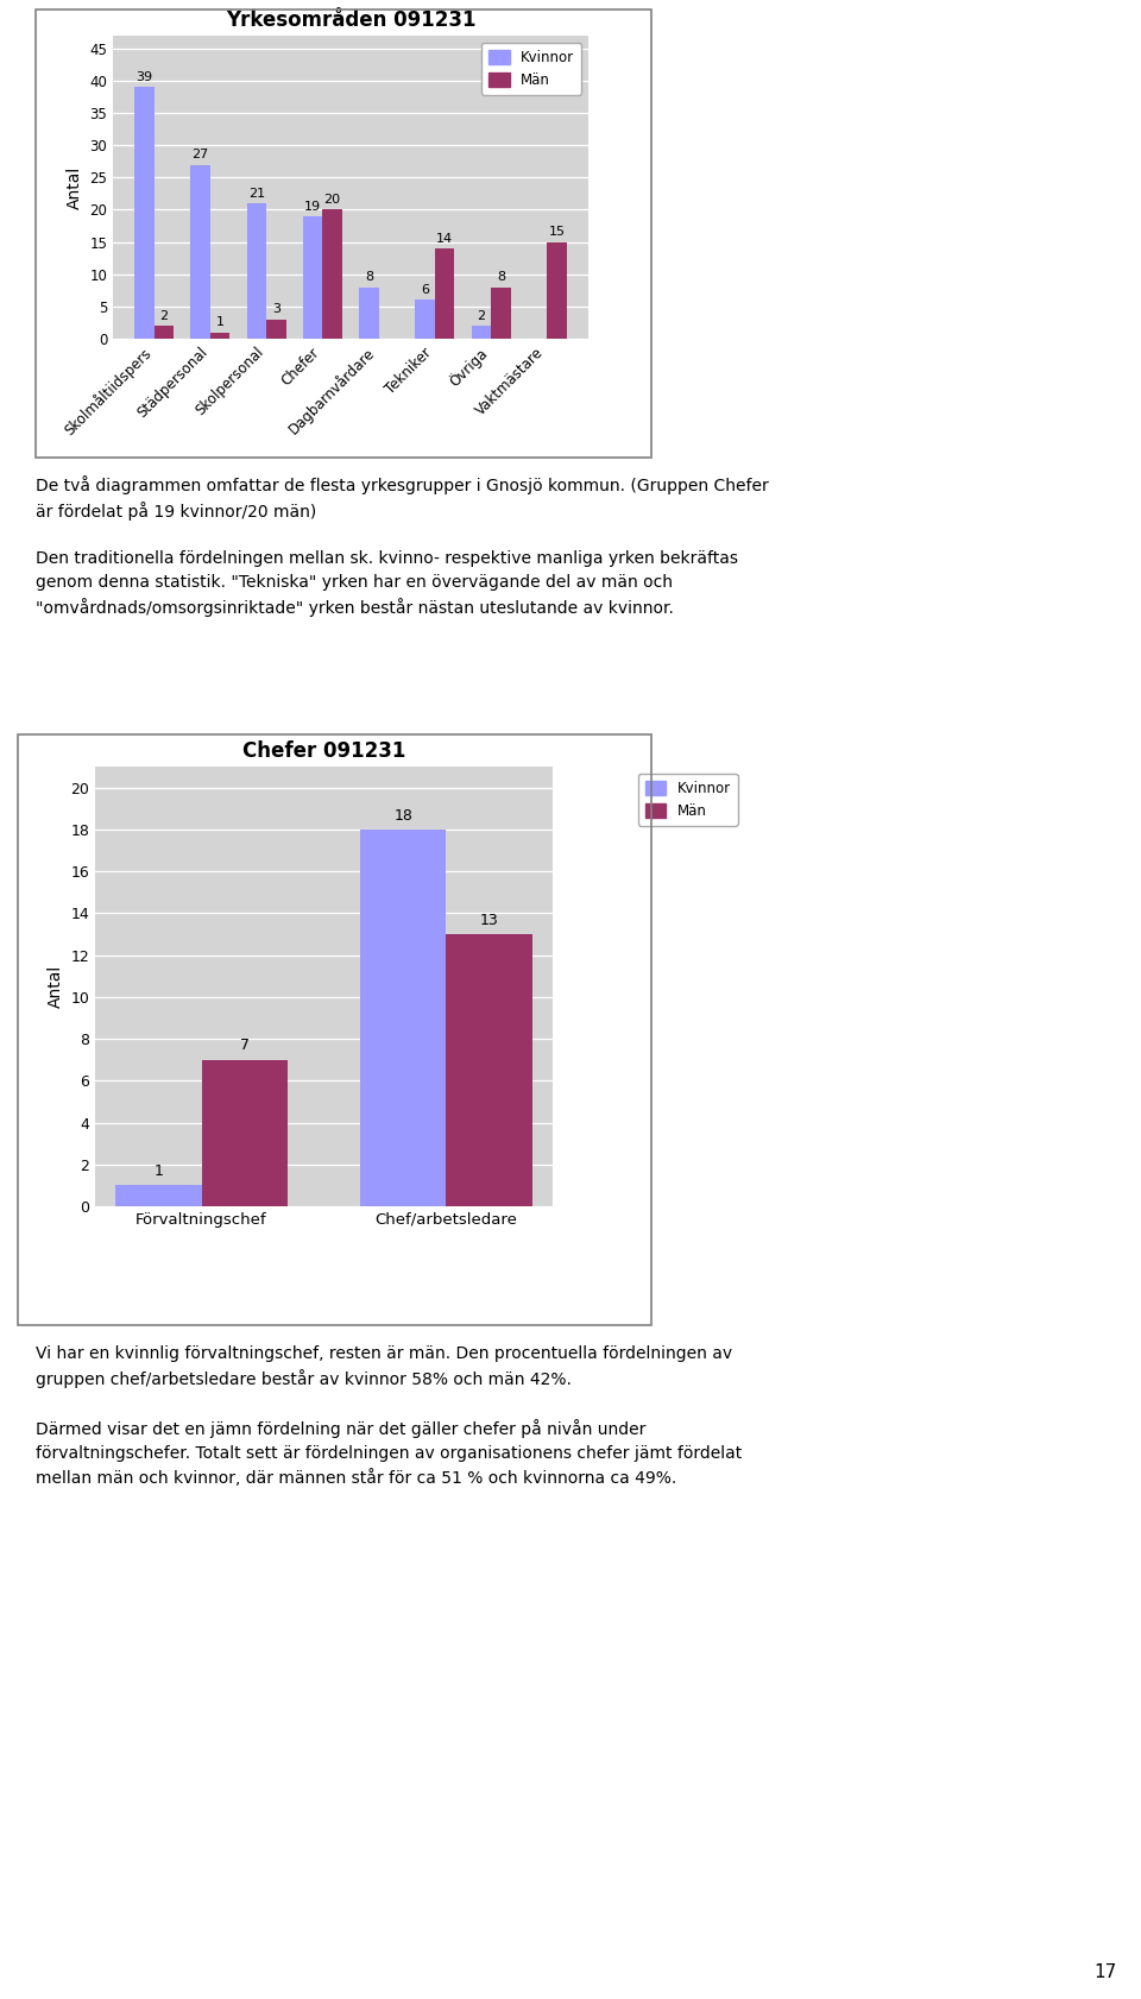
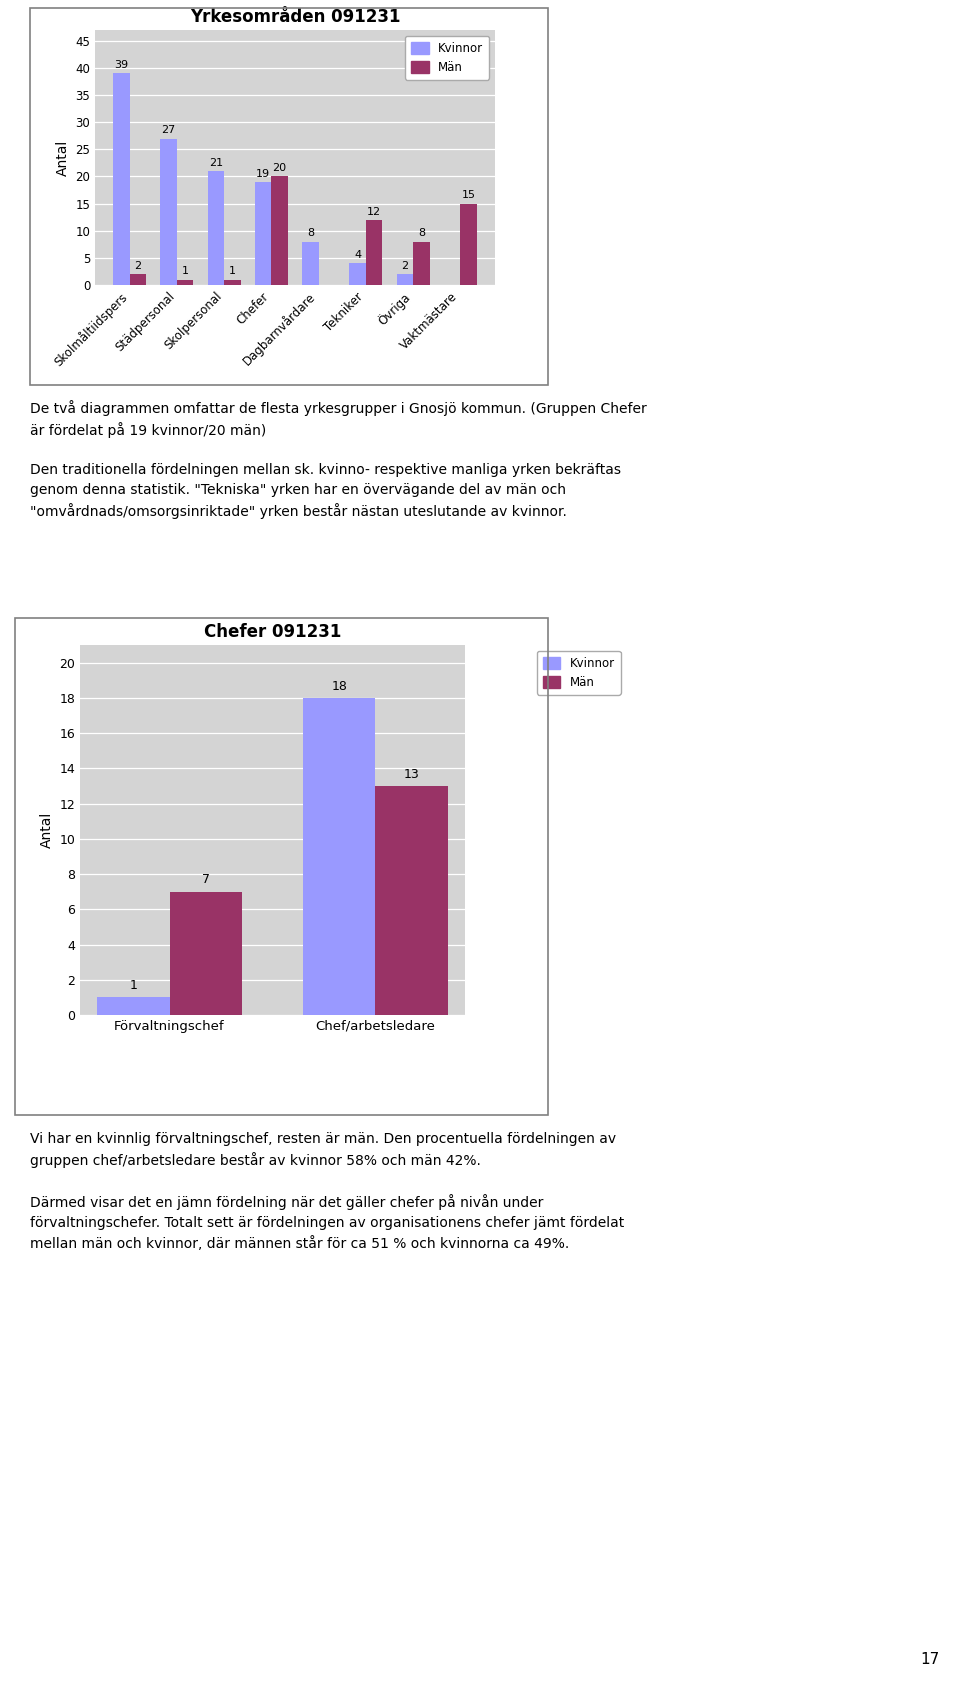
Yrkesområden 091231/Män/Skolpersonal: 3 -> 1
Yrkesområden 091231/Kvinnor/Tekniker: 6 -> 4
Yrkesområden 091231/Män/Tekniker: 14 -> 12
